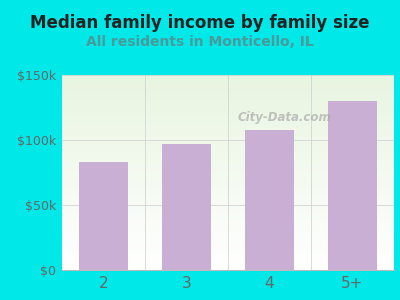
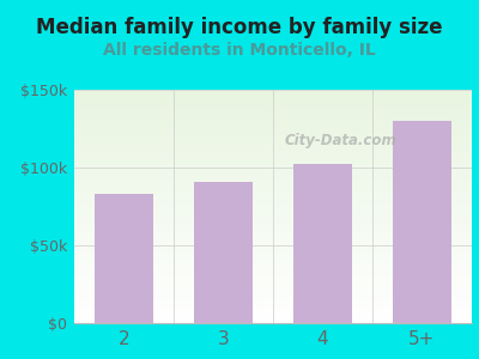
3: $97k -> $91k
4: $108k -> $102k
